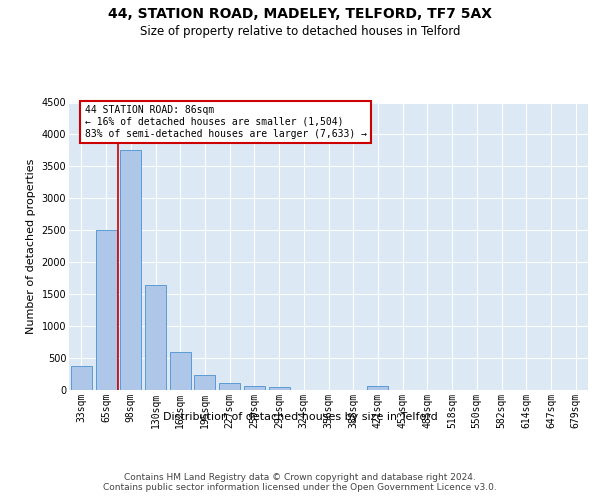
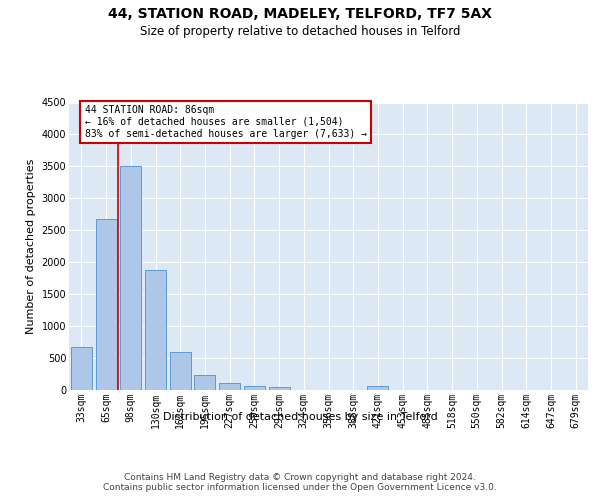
33sqm: 370 -> 680
65sqm: 2500 -> 2680
98sqm: 3750 -> 3500
130sqm: 1640 -> 1880
